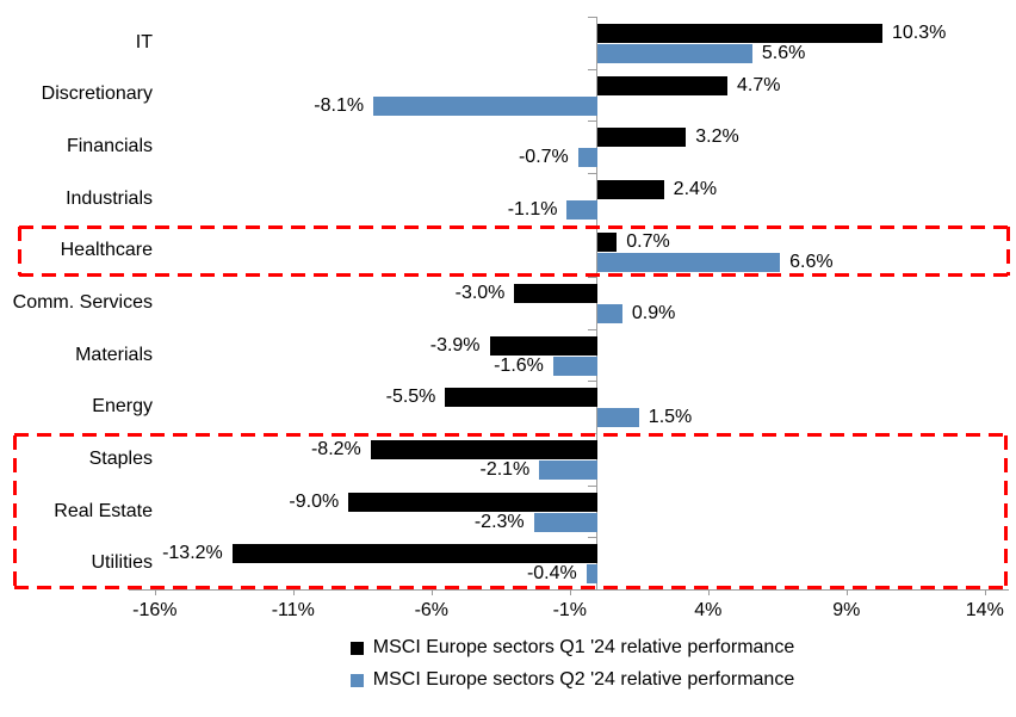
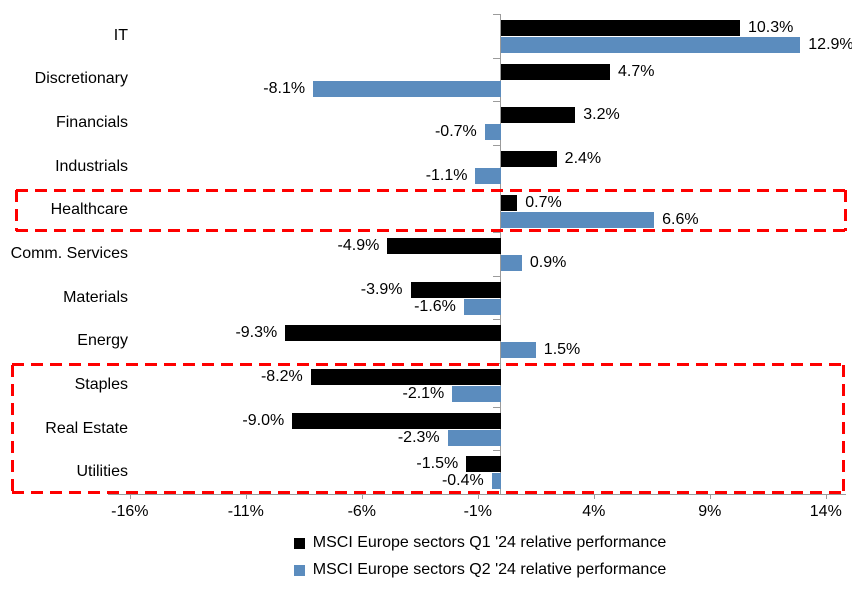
MSCI Europe sectors Q2 '24 relative performance/IT: 5.6% -> 12.9%
MSCI Europe sectors Q1 '24 relative performance/Comm. Services: -3.0% -> -4.9%
MSCI Europe sectors Q1 '24 relative performance/Energy: -5.5% -> -9.3%
MSCI Europe sectors Q1 '24 relative performance/Utilities: -13.2% -> -1.5%
